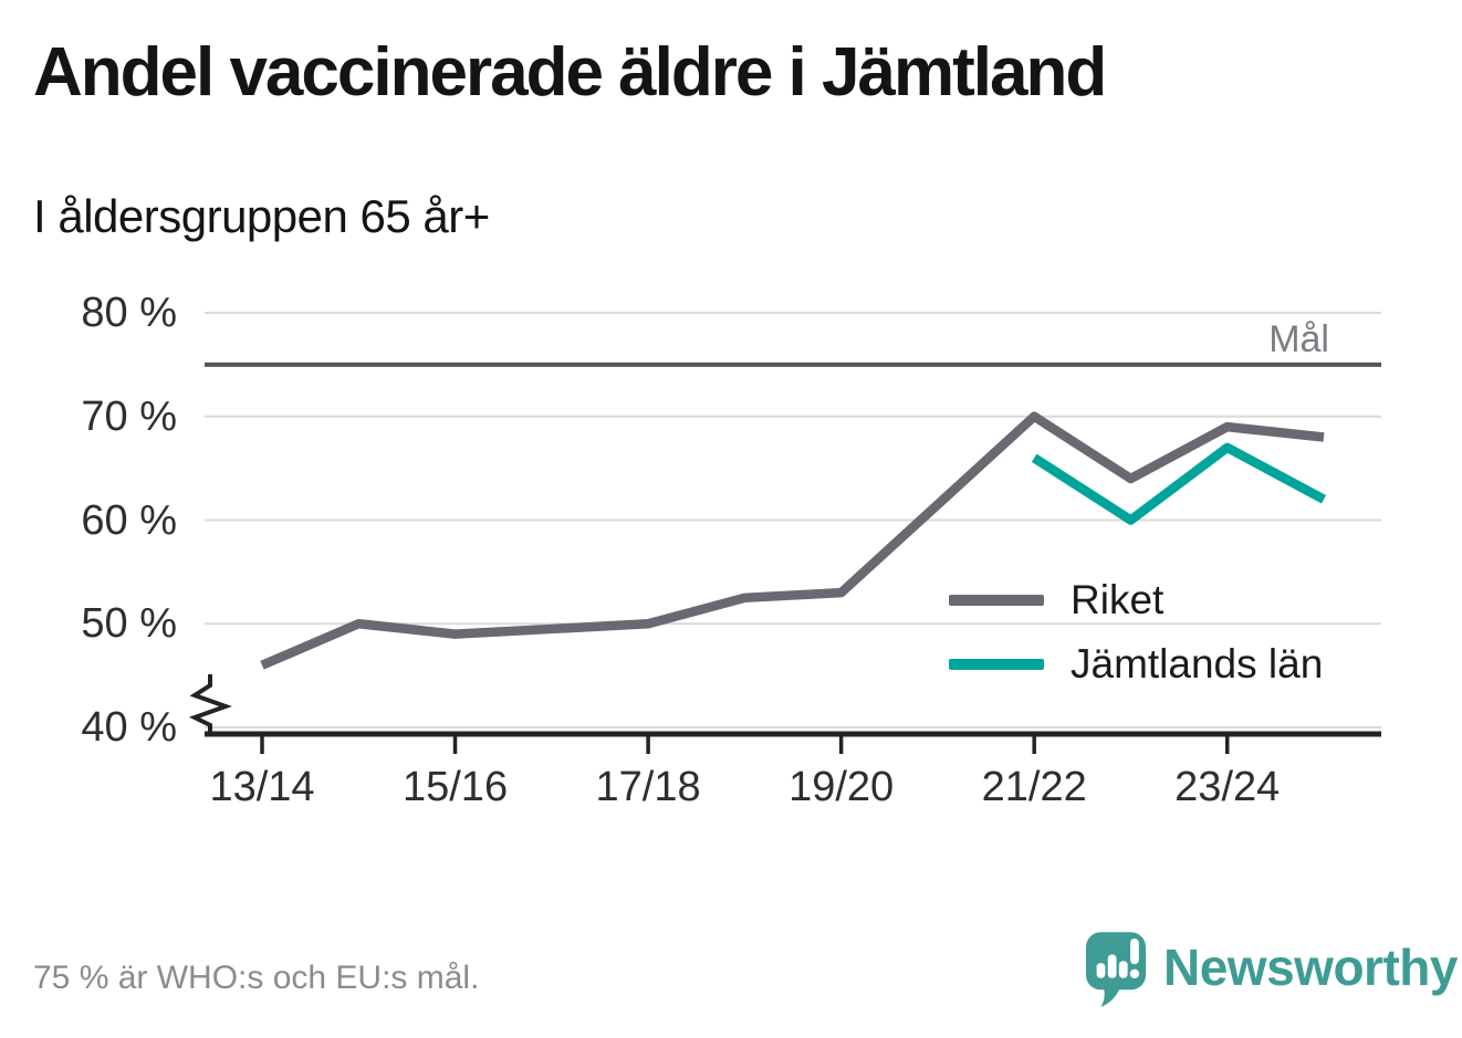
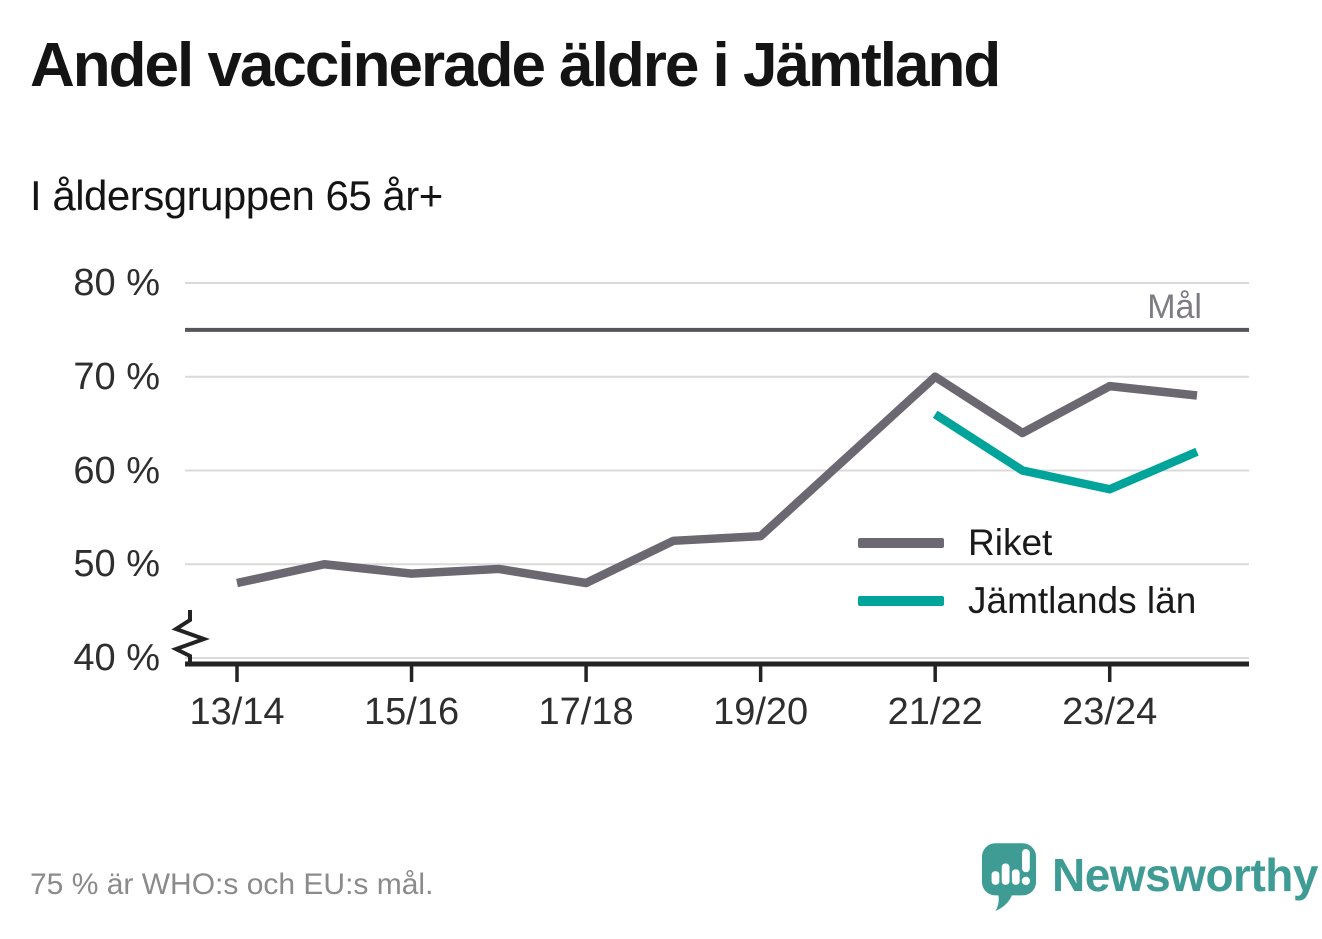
Riket/13/14: 46% -> 48%
Riket/17/18: 50% -> 48%
Jämtlands län/23/24: 67% -> 58%
